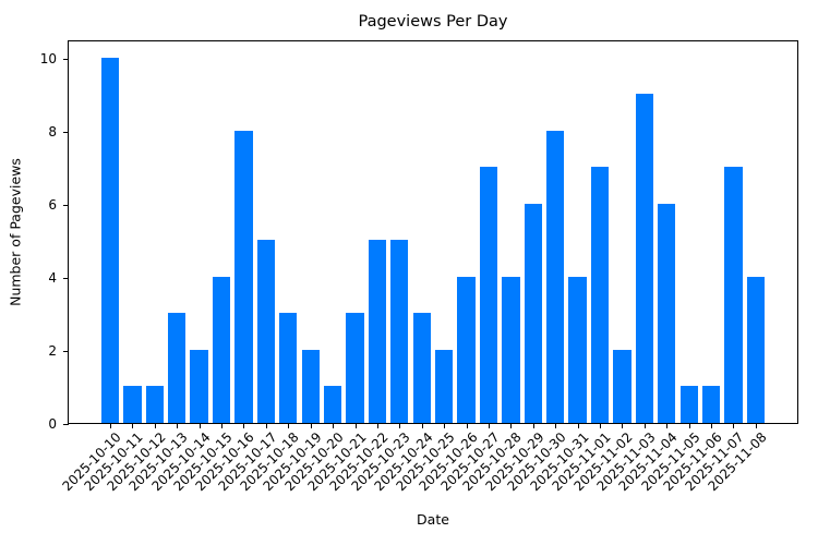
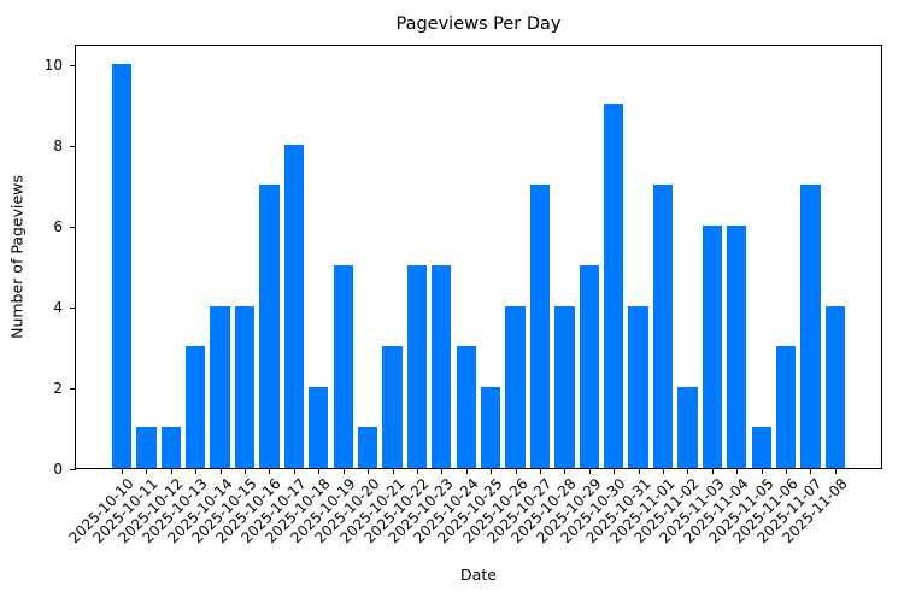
2025-10-14: 2 -> 4
2025-10-16: 8 -> 7
2025-10-17: 5 -> 8
2025-10-18: 3 -> 2
2025-10-19: 2 -> 5
2025-10-29: 6 -> 5
2025-10-30: 8 -> 9
2025-11-03: 9 -> 6
2025-11-06: 1 -> 3
